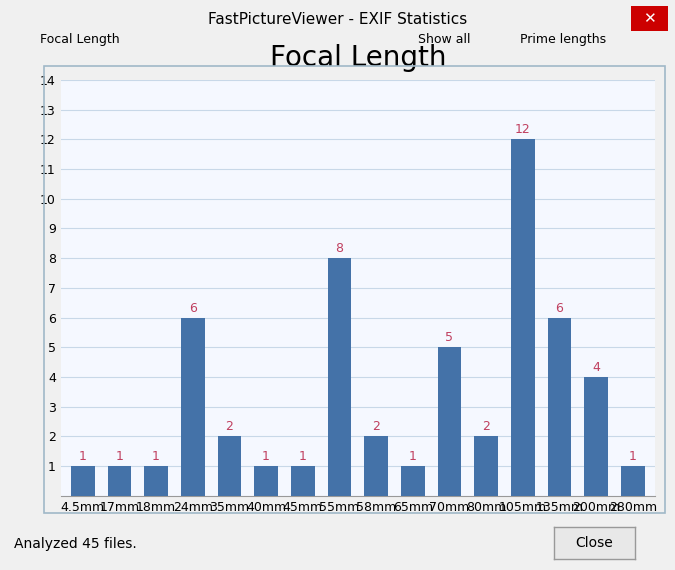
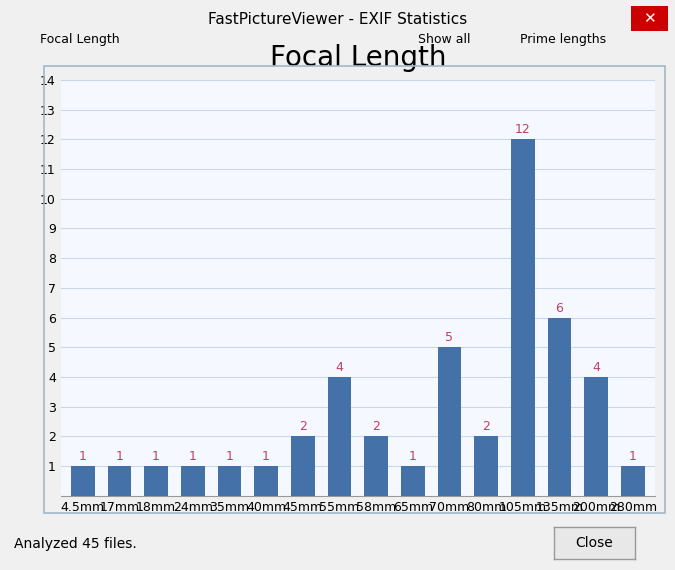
24mm: 6 -> 1
35mm: 2 -> 1
45mm: 1 -> 2
55mm: 8 -> 4
